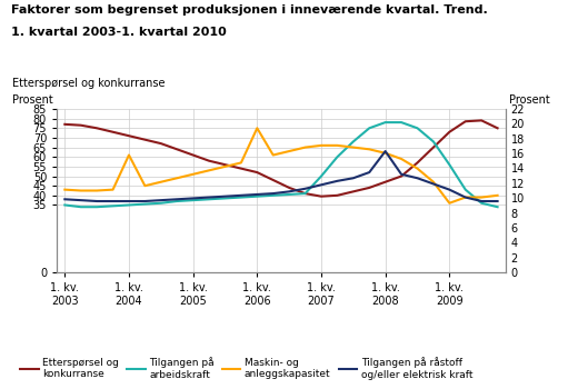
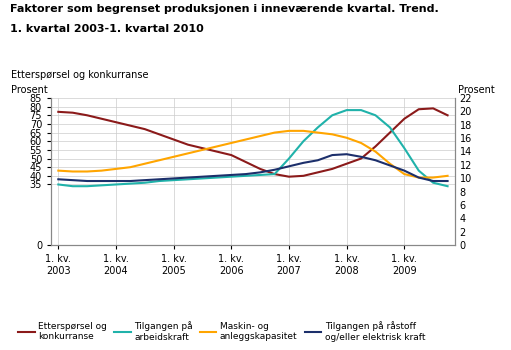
Maskin- og anleggskapasitet/1. kv. 2004: 61 -> 44
Maskin- og anleggskapasitet/1. kv. 2006: 75 -> 59
Tilgangen på råstoff og/eller elektrisk kraft/1. kv. 2008: 63 -> 52
Maskin- og anleggskapasitet/1. kv. 2009: 36 -> 41
